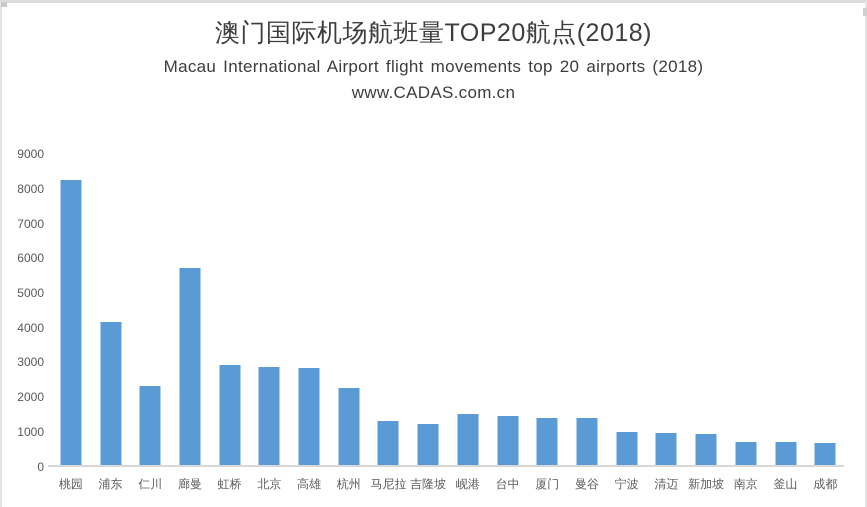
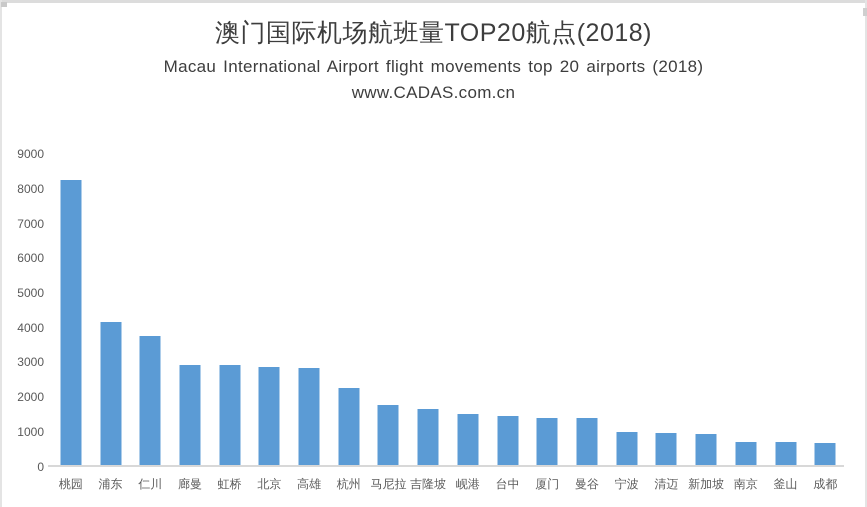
仁川: 2300 -> 3700
廊曼: 5700 -> 2900
马尼拉: 1300 -> 1800
吉隆坡: 1200 -> 1600
